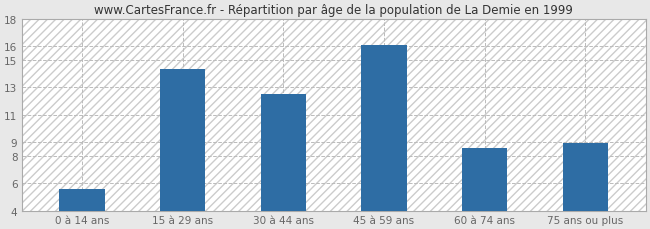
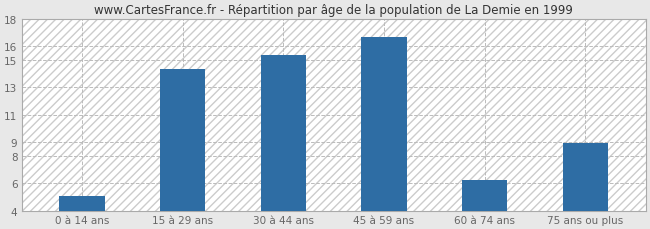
0 à 14 ans: 5.6 -> 5.1
30 à 44 ans: 12.5 -> 15.3
45 à 59 ans: 16.1 -> 16.6
60 à 74 ans: 8.6 -> 6.2
